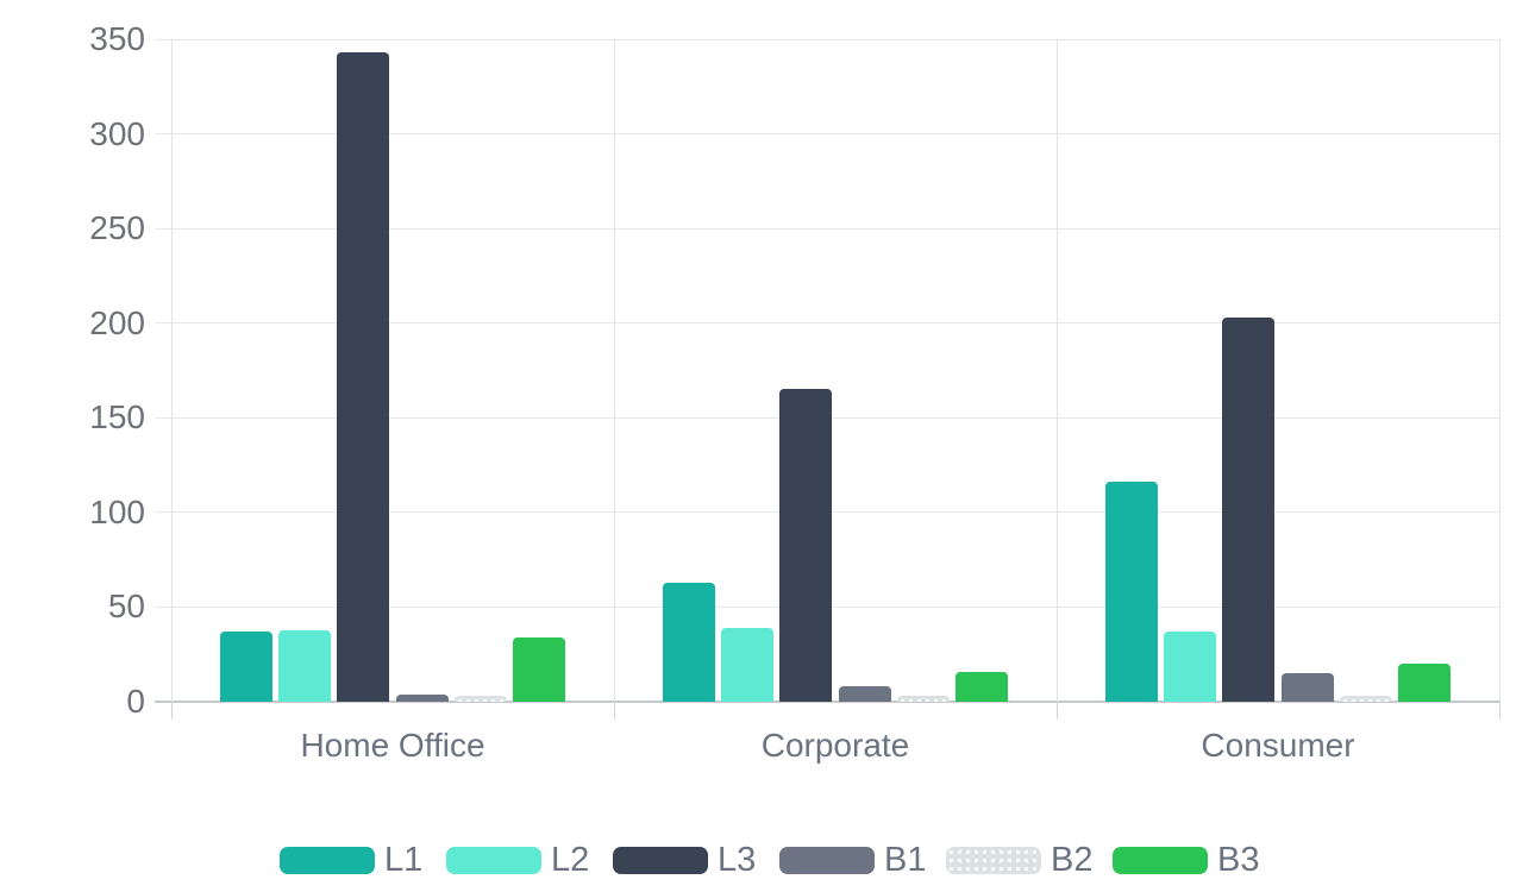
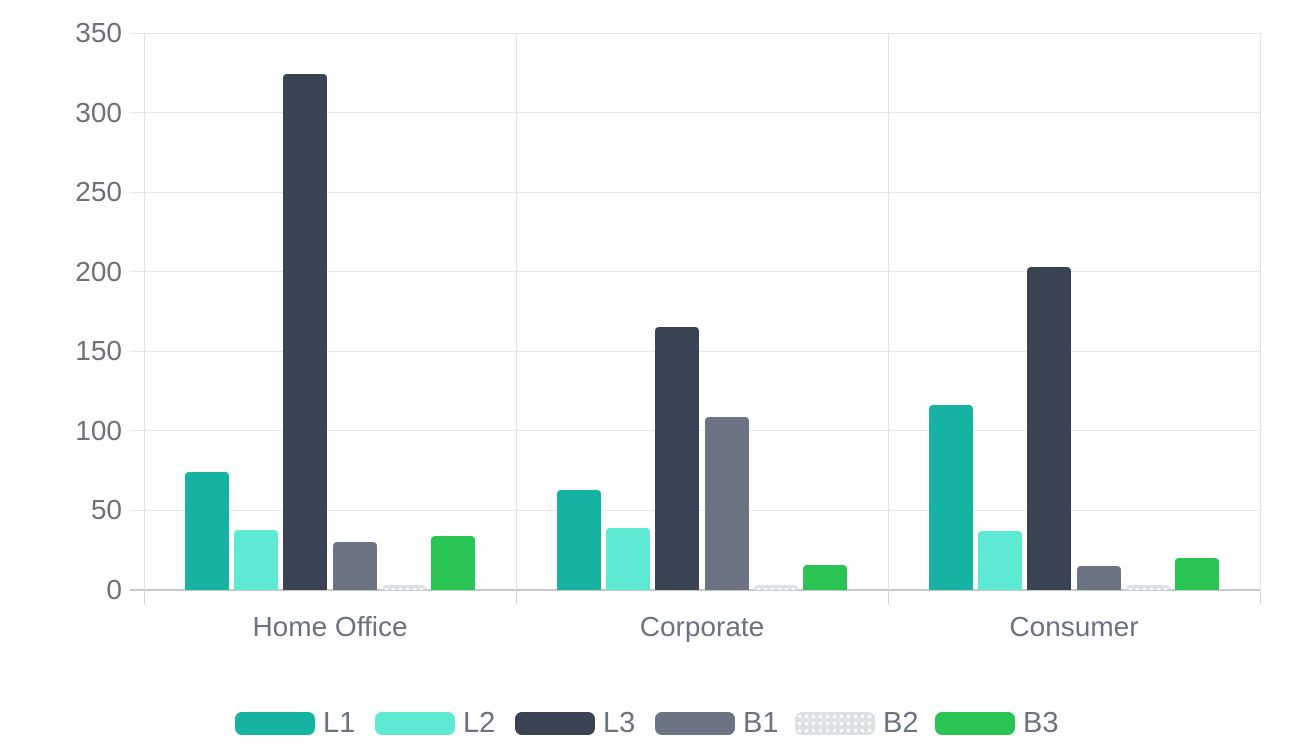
L1/Home Office: 37 -> 74
L3/Home Office: 343 -> 324
B1/Home Office: 4 -> 30
B1/Corporate: 8 -> 109
